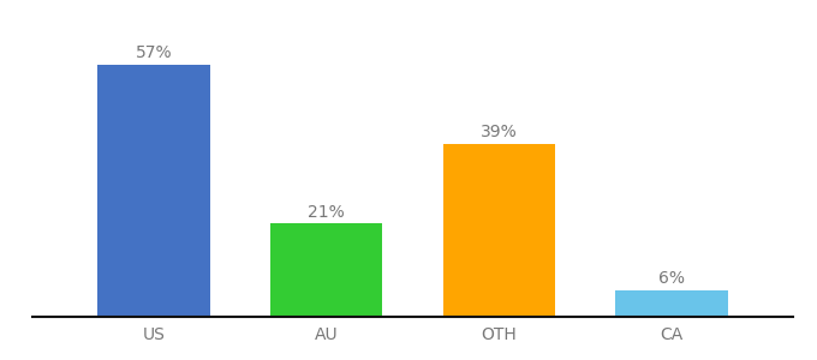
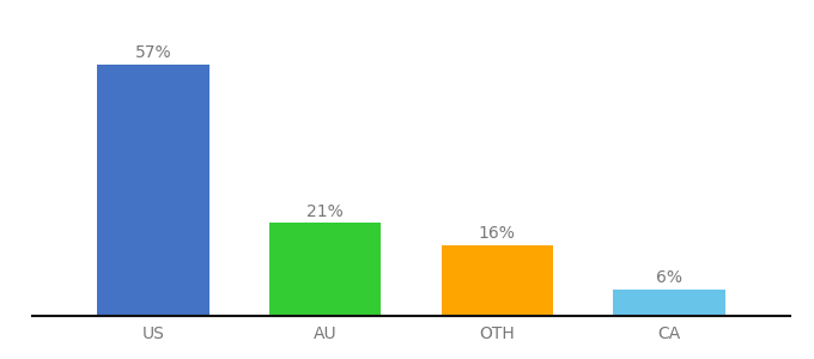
OTH: 39% -> 16%
